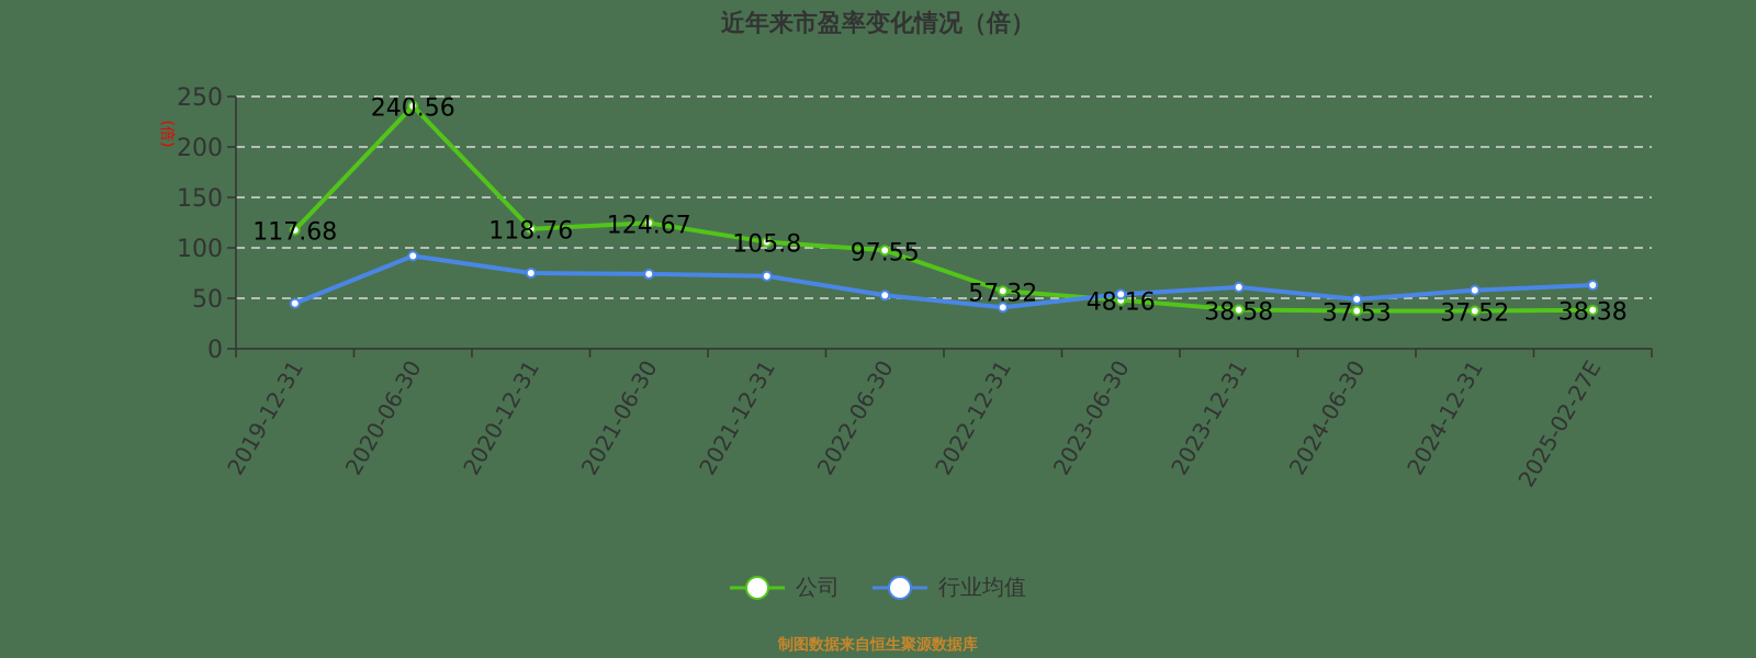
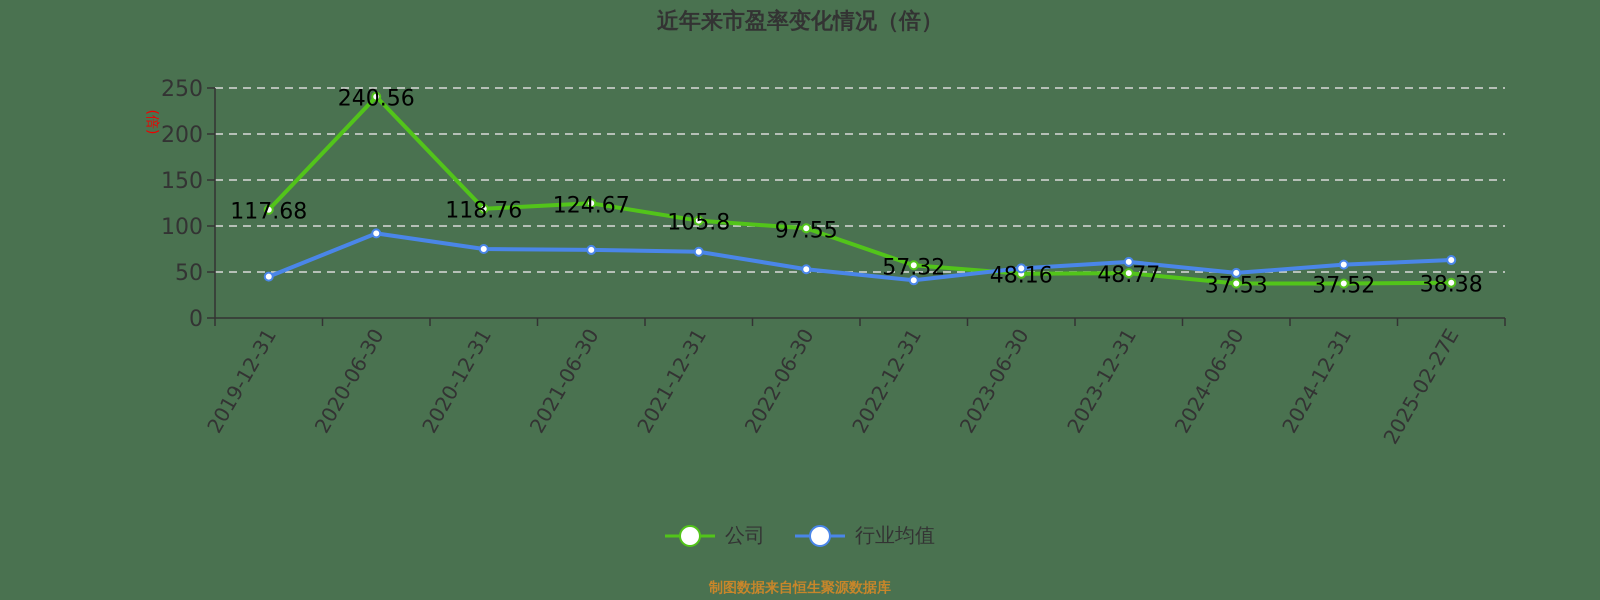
公司/2023-12-31: 38.58 -> 48.77
